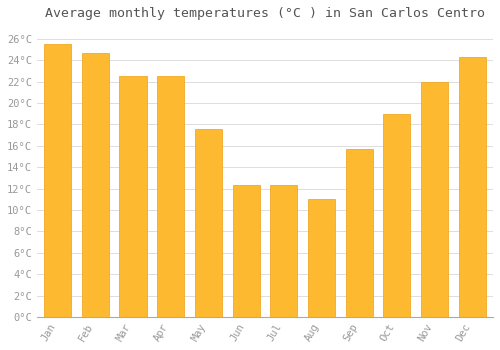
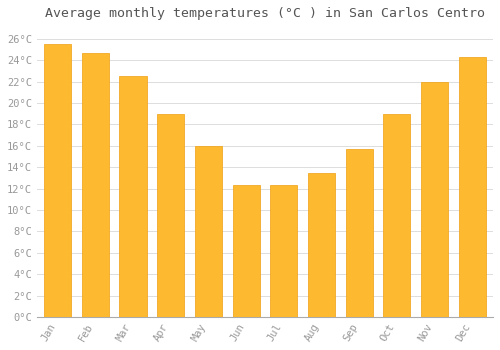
Apr: 22.5°C -> 19.0°C
May: 17.6°C -> 16.0°C
Aug: 11.0°C -> 13.5°C
